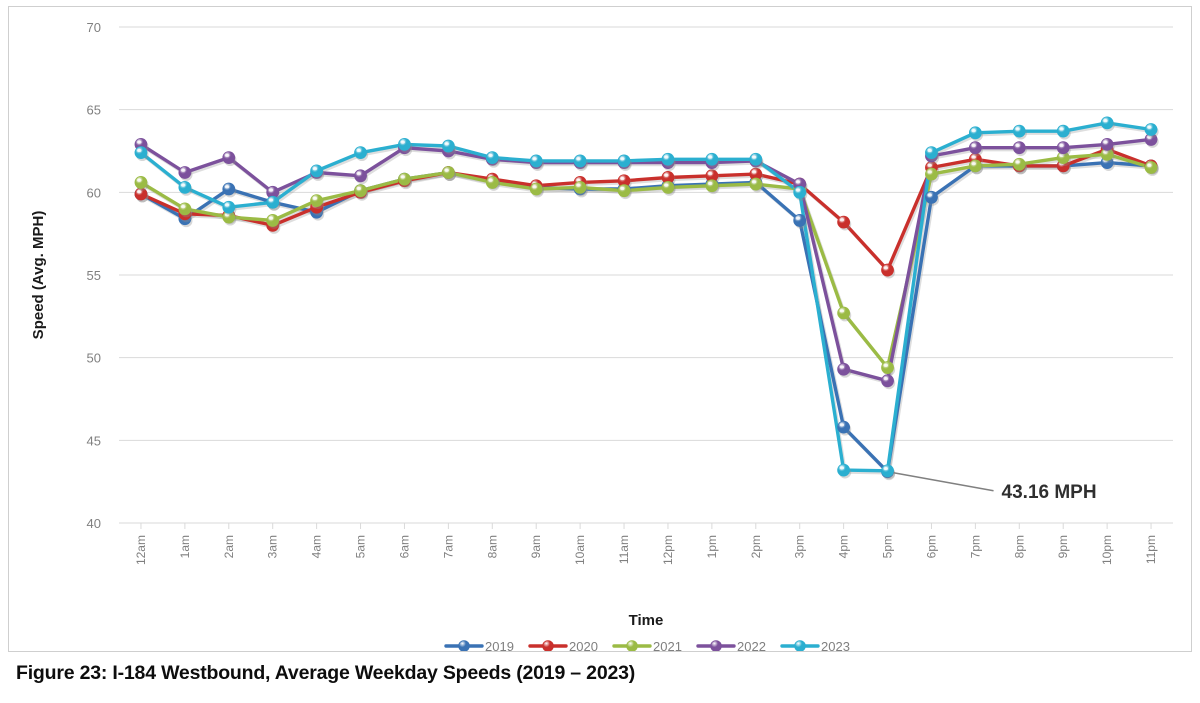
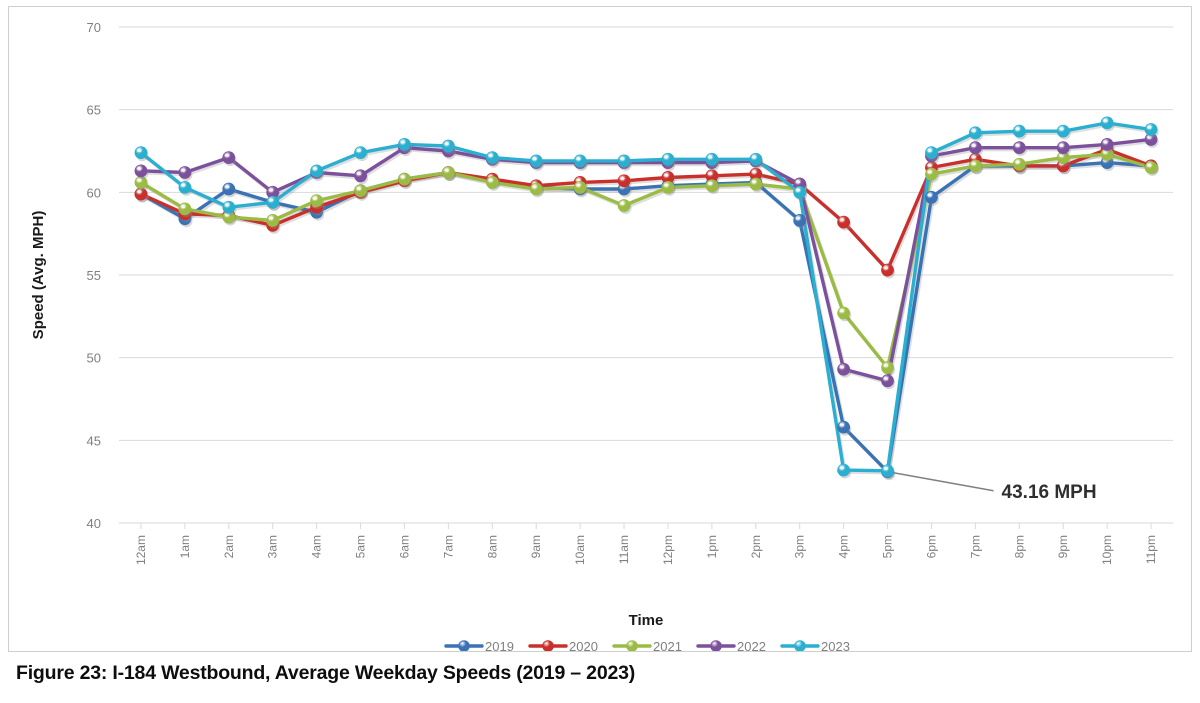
2022/12am: 62.9 -> 61.3
2021/11am: 60.1 -> 59.2
